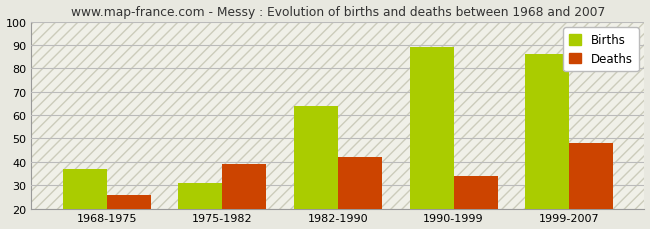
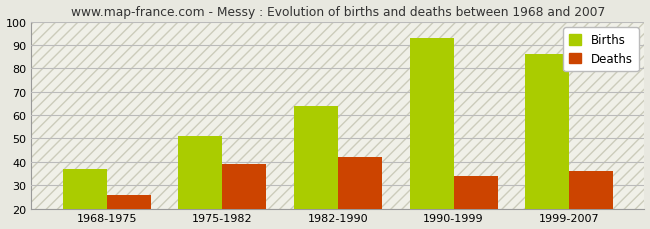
Births/1975-1982: 31 -> 51
Births/1990-1999: 89 -> 93
Deaths/1999-2007: 48 -> 36
